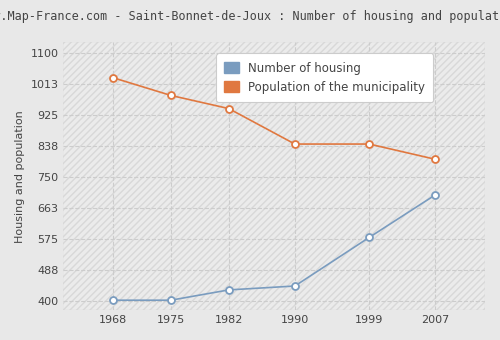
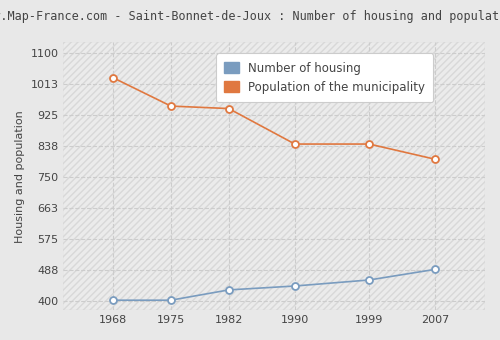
Population of the municipality/1975: 980 -> 950
Number of housing/1999: 580 -> 460
Number of housing/2007: 700 -> 490
